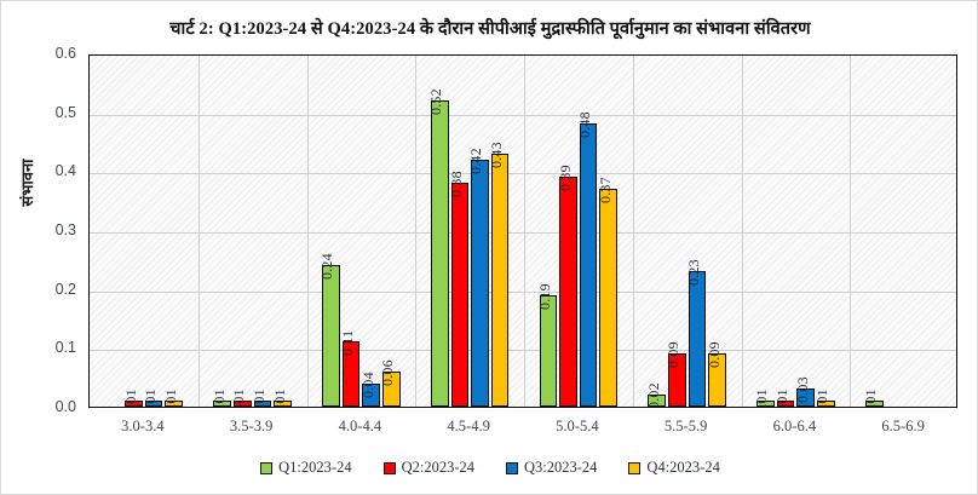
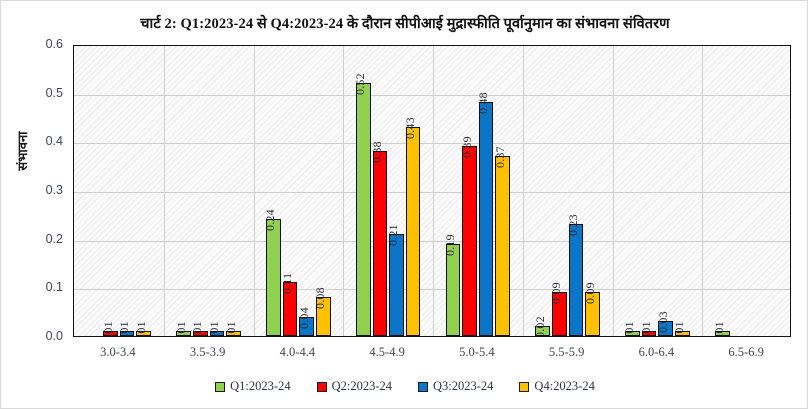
Q4:2023-24/4.0-4.4: 0.06 -> 0.08
Q3:2023-24/4.5-4.9: 0.42 -> 0.21
